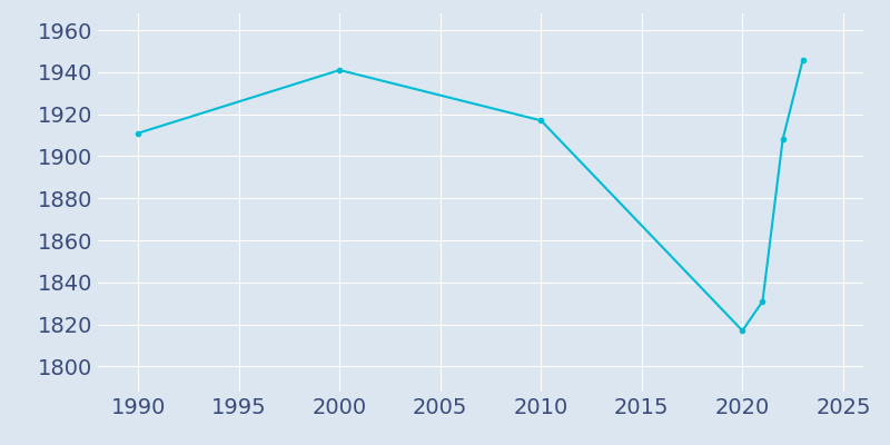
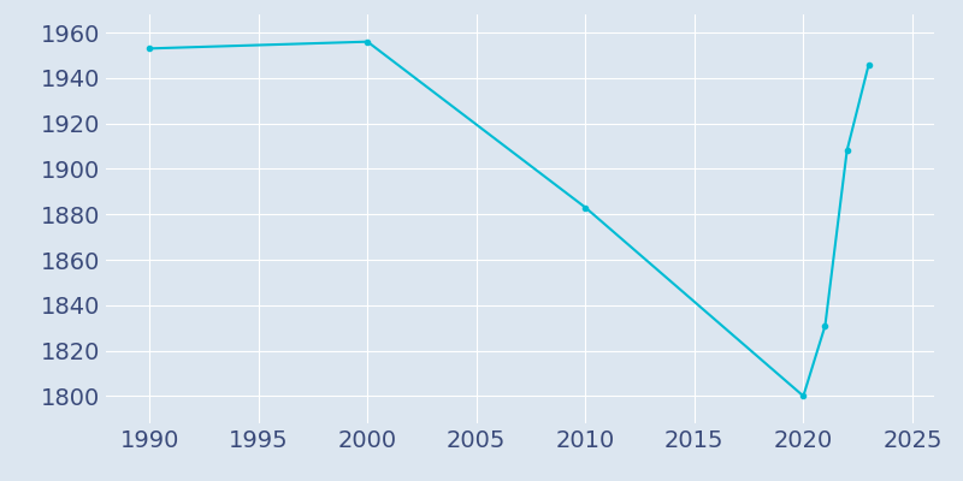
1990: 1911 -> 1953
2000: 1941 -> 1956
2010: 1917 -> 1883
2020: 1817 -> 1800
